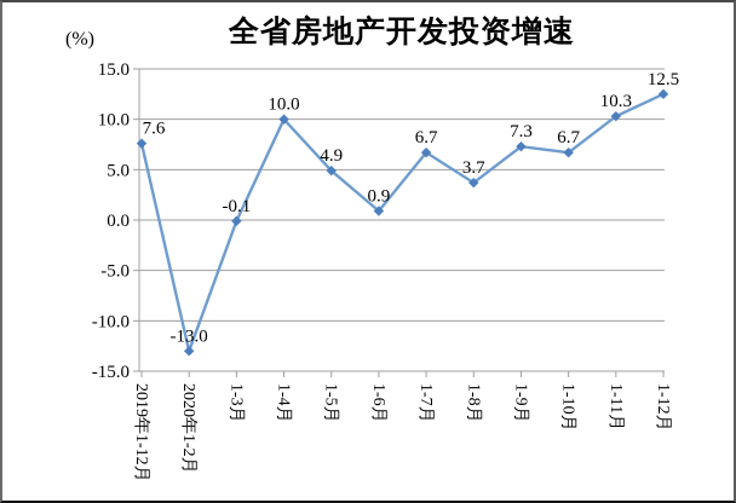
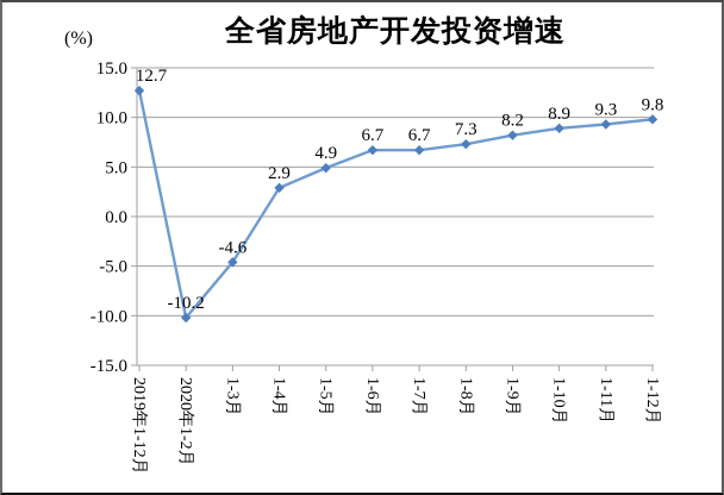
2019年1-12月: 7.6 -> 12.7
2020年1-2月: -13.0 -> -10.2
1-3月: -0.1 -> -4.6
1-4月: 10.0 -> 2.9
1-6月: 0.9 -> 6.7
1-8月: 3.7 -> 7.3
1-9月: 7.3 -> 8.2
1-10月: 6.7 -> 8.9
1-11月: 10.3 -> 9.3
1-12月: 12.5 -> 9.8
